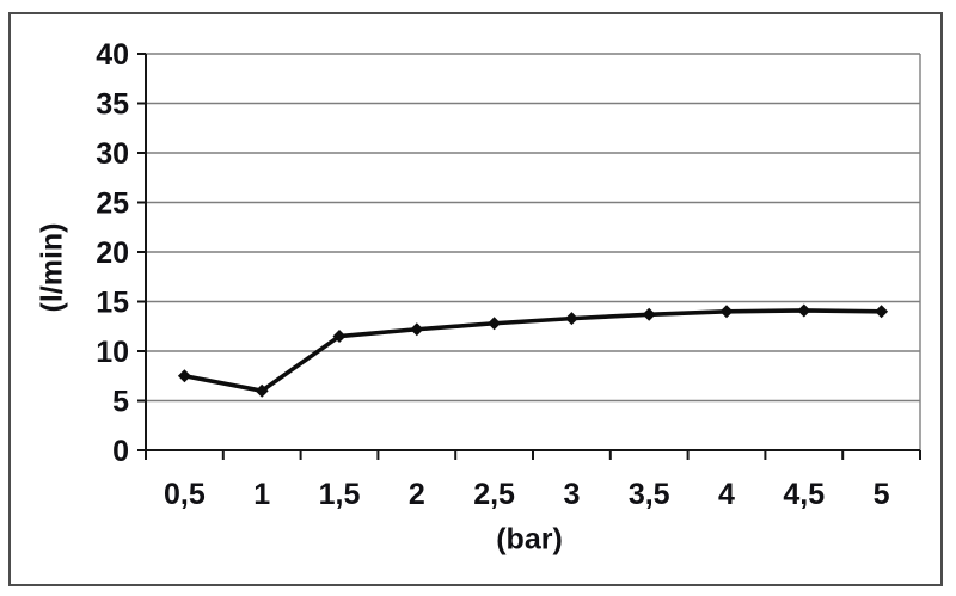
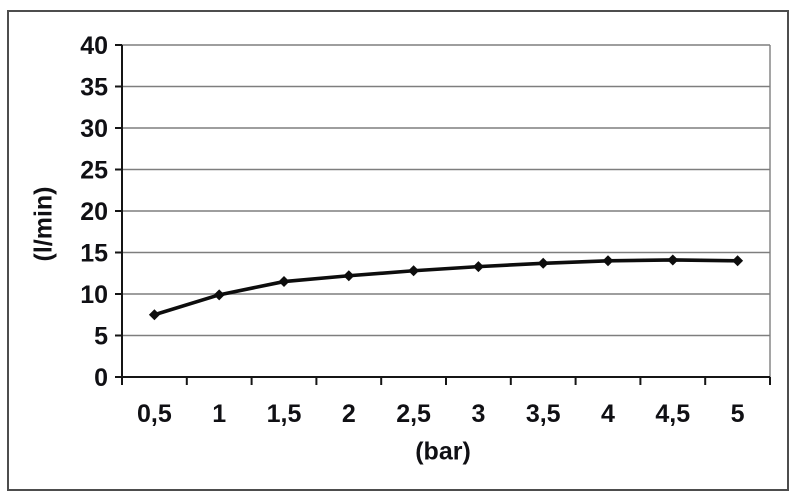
1: 6 -> 10
